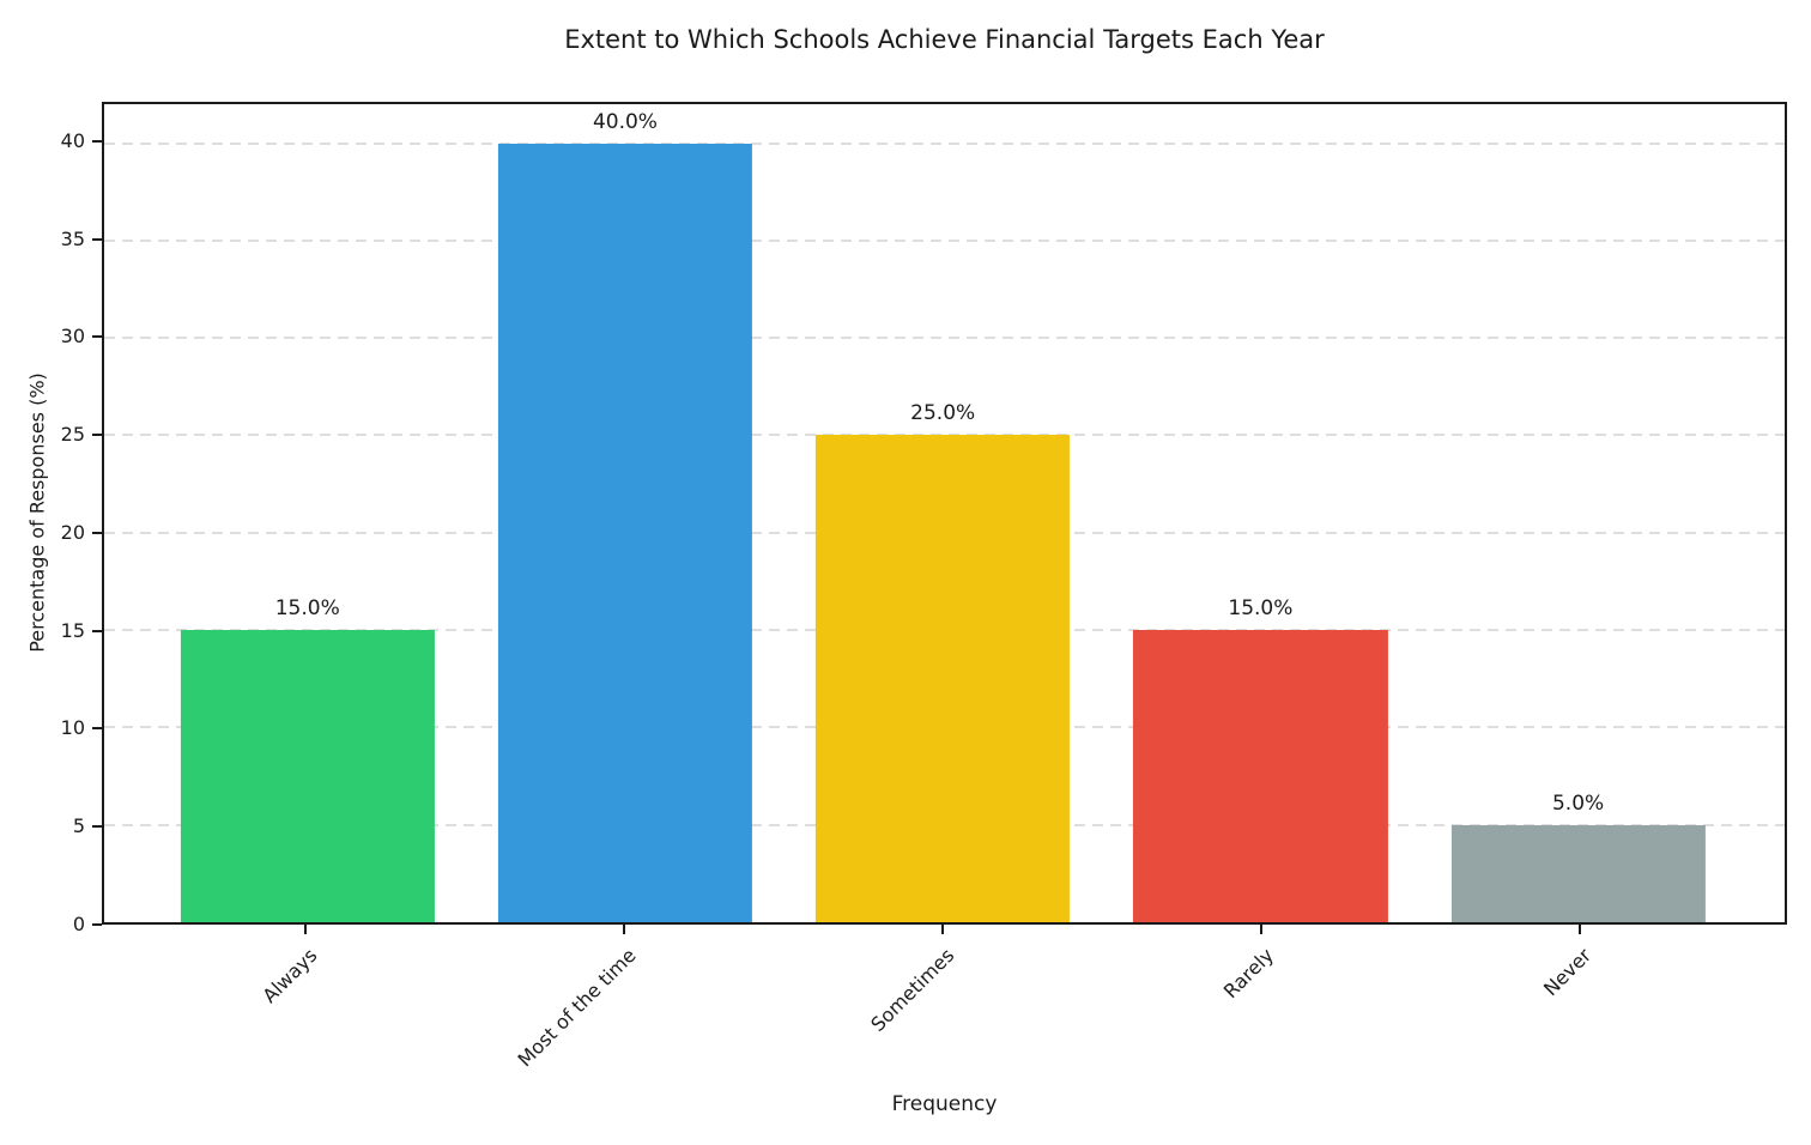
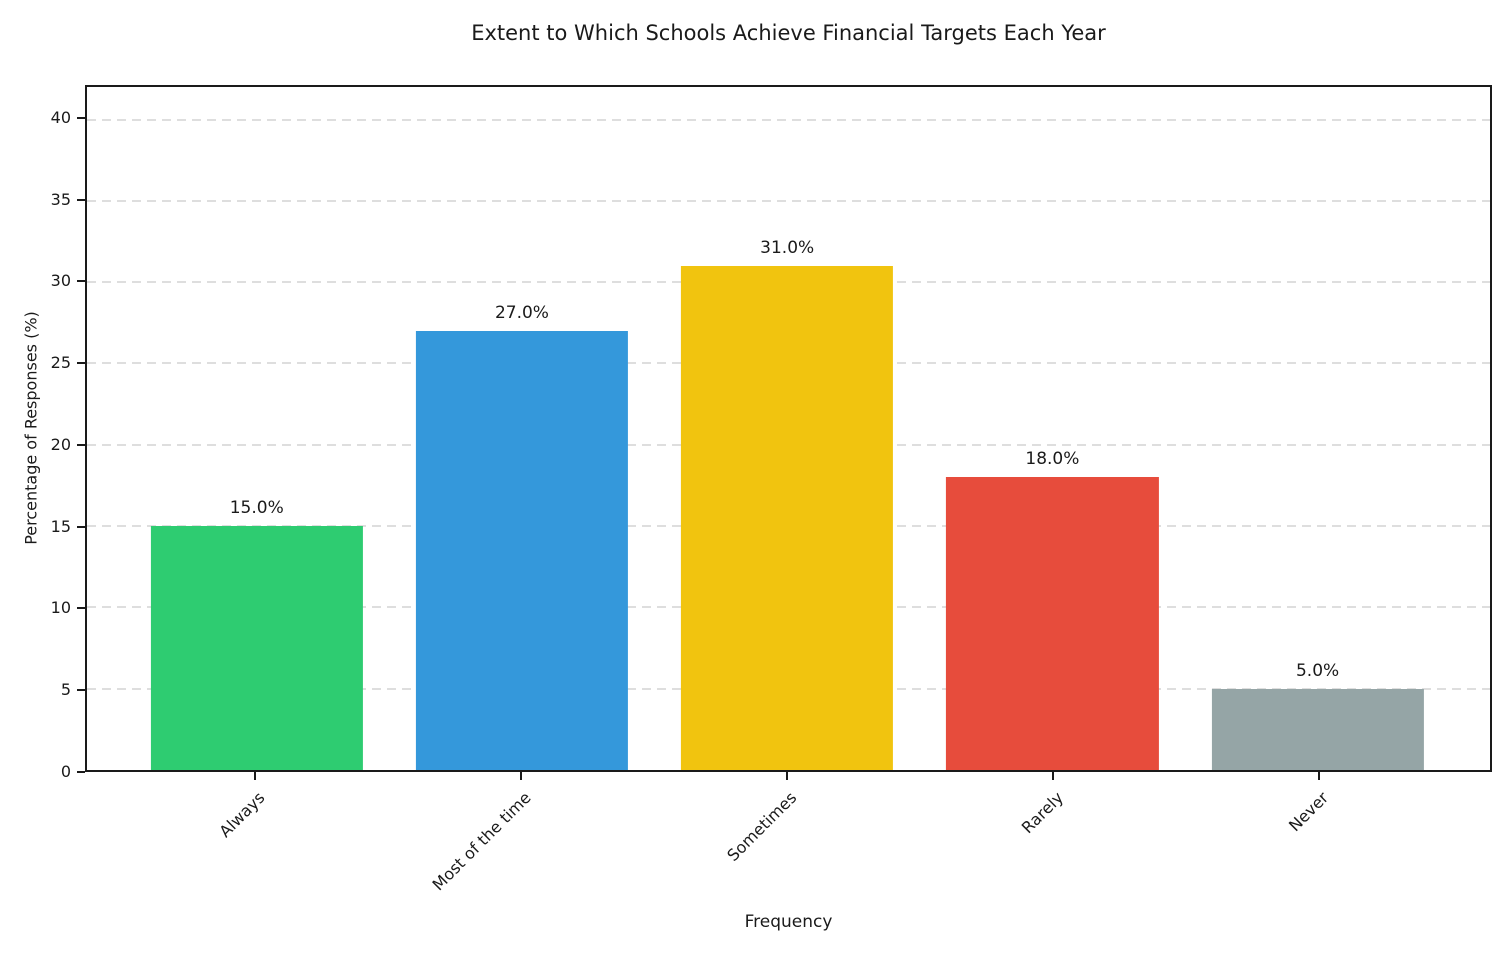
Most of the time: 40.0% -> 27.0%
Sometimes: 25.0% -> 31.0%
Rarely: 15.0% -> 18.0%
